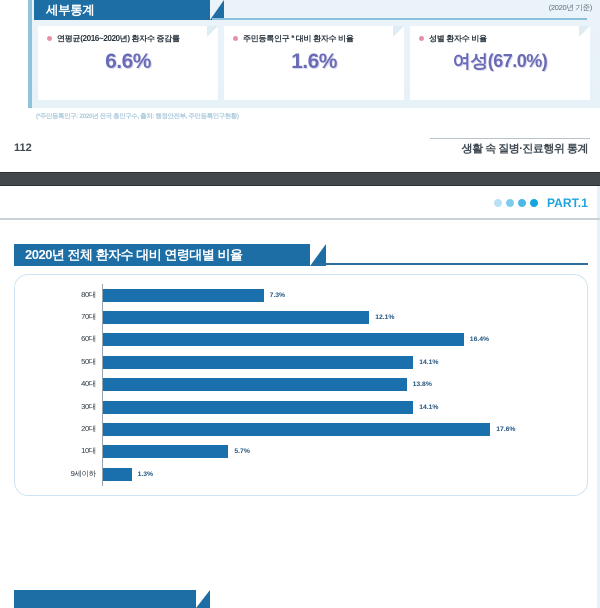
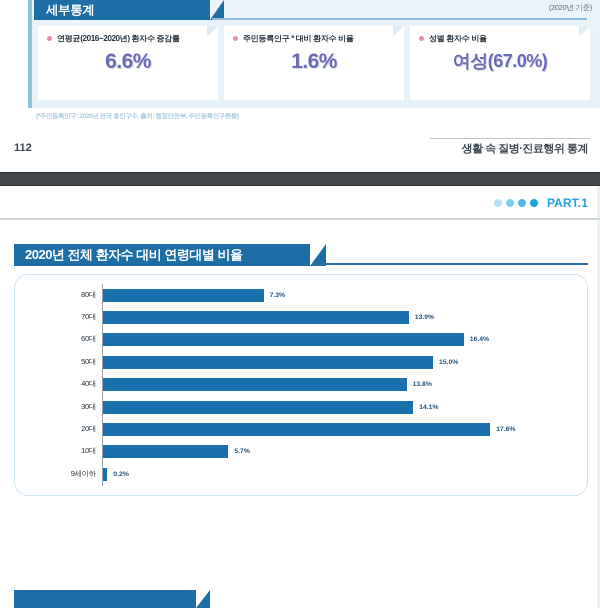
70대: 12.1% -> 13.9%
50대: 14.1% -> 15.0%
9세이하: 1.3% -> 0.2%
